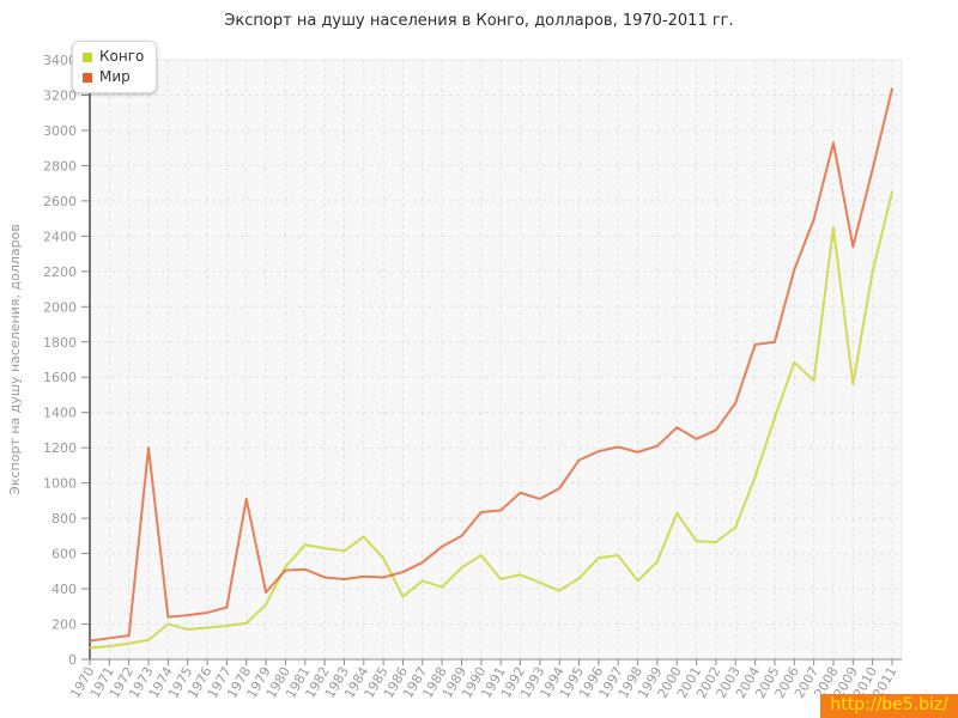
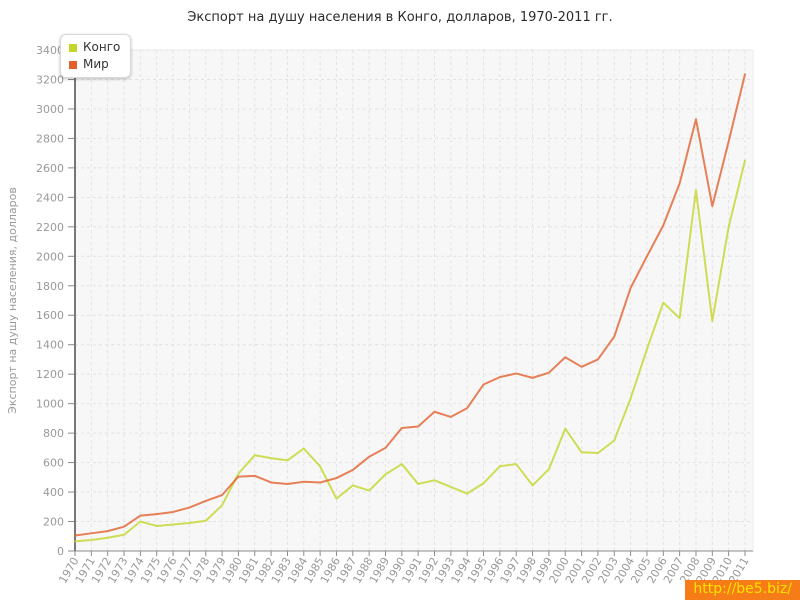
Мир/1973: 1200 -> 160
Мир/1978: 910 -> 340
Мир/2005: 1800 -> 2000
